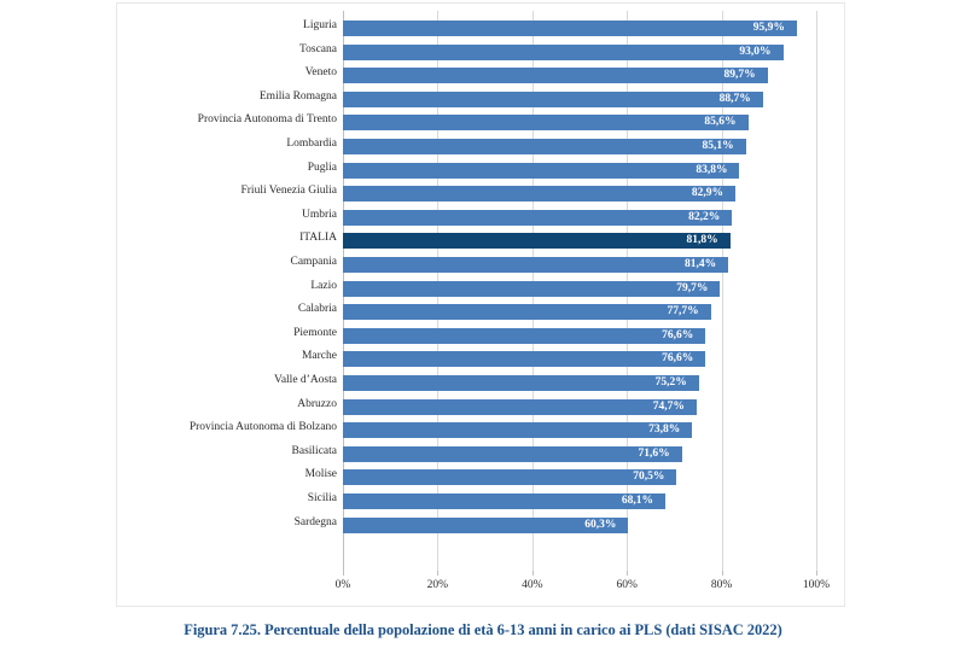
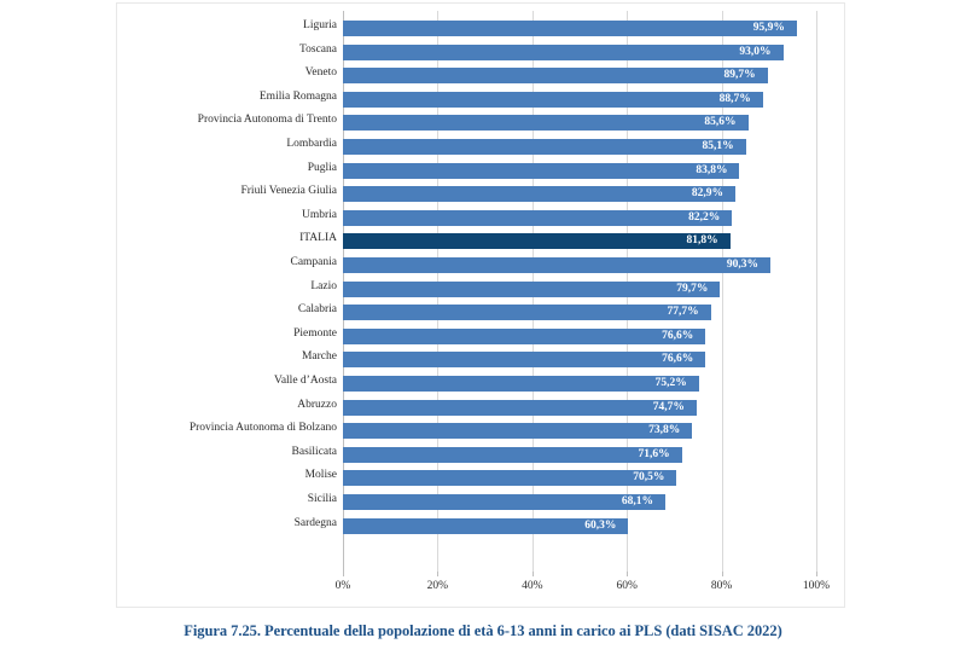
Campania: 81,4% -> 90,3%
